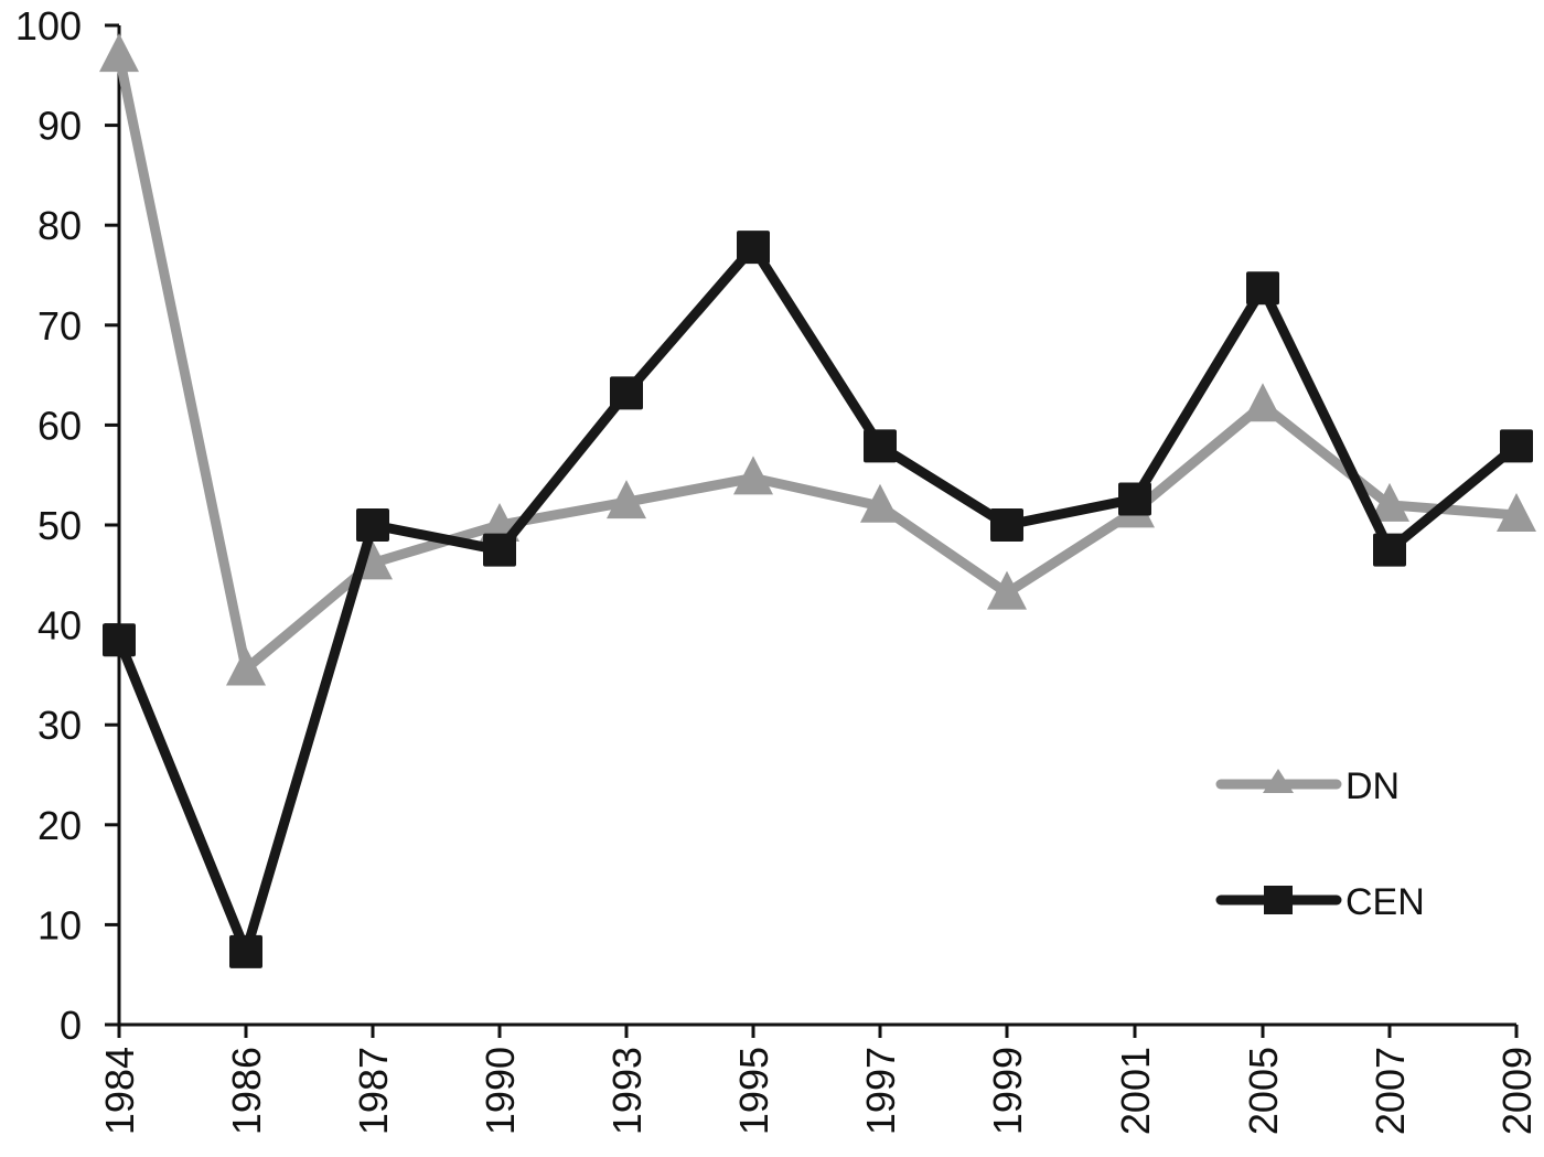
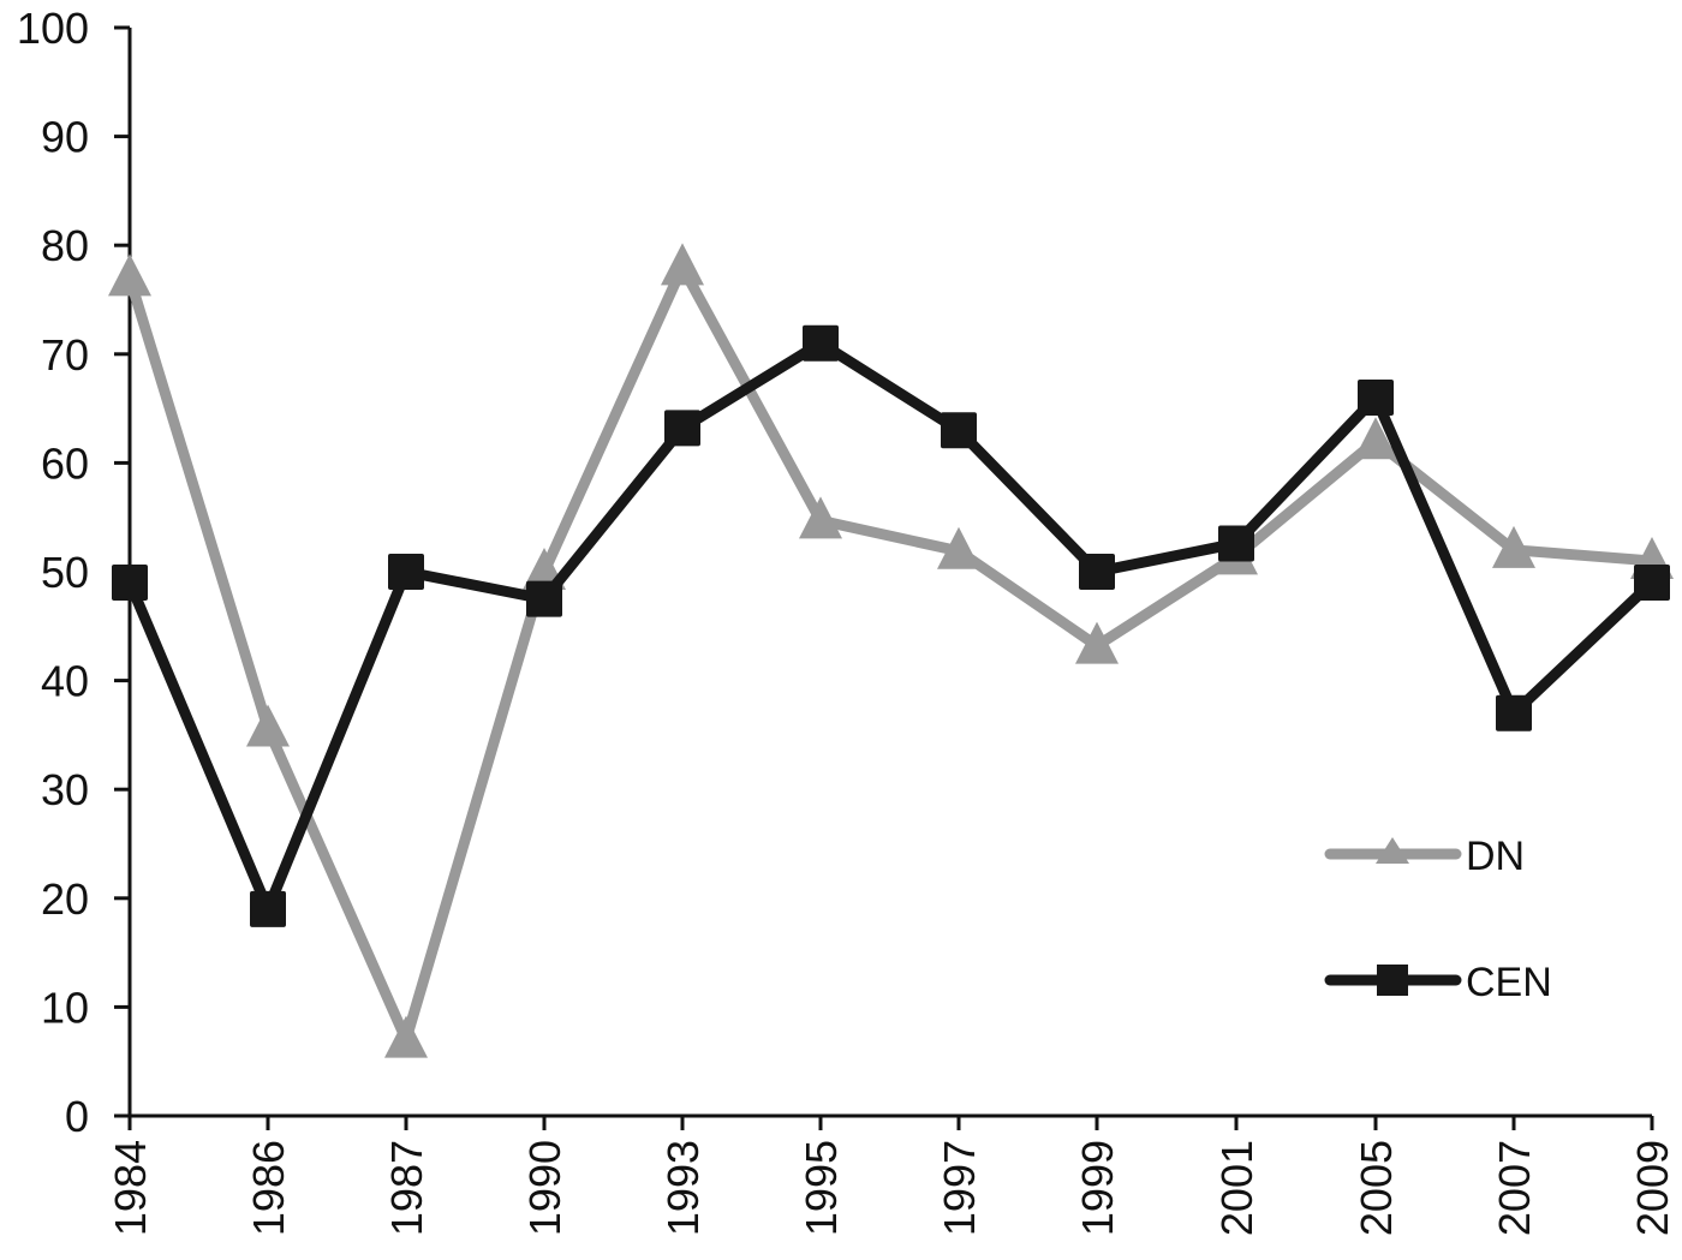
DN/1984: 97 -> 77
CEN/1984: 38 -> 49
CEN/1986: 7 -> 19
DN/1987: 46 -> 7
DN/1993: 52 -> 78
CEN/1995: 78 -> 71
CEN/1997: 58 -> 63
CEN/2005: 74 -> 66
CEN/2007: 48 -> 37
CEN/2009: 58 -> 49
